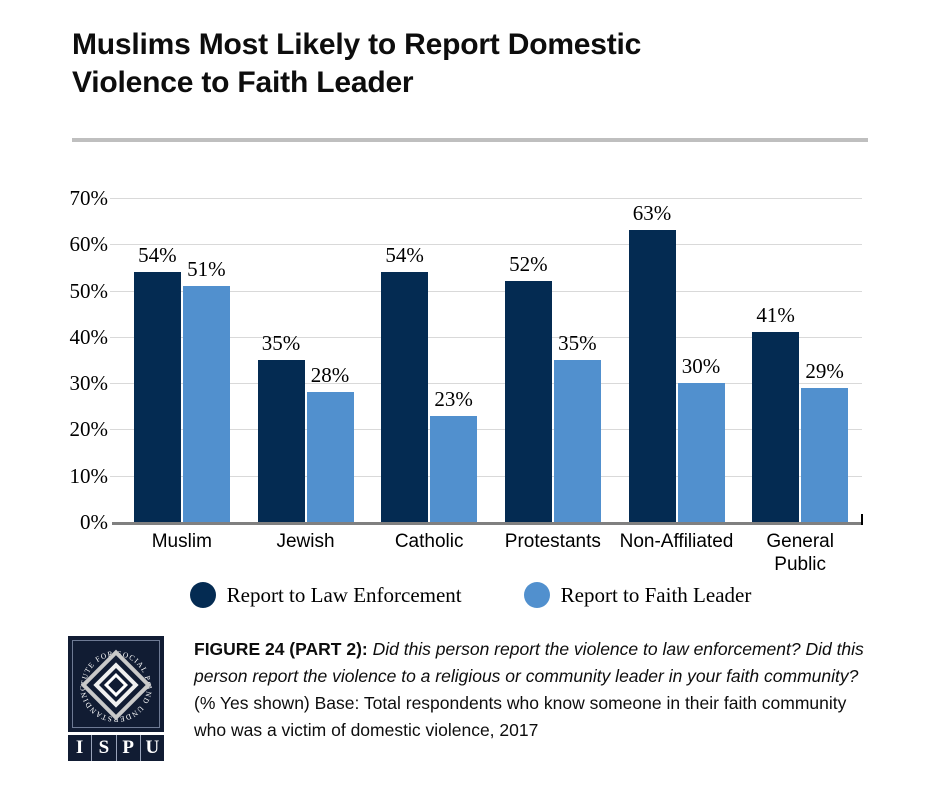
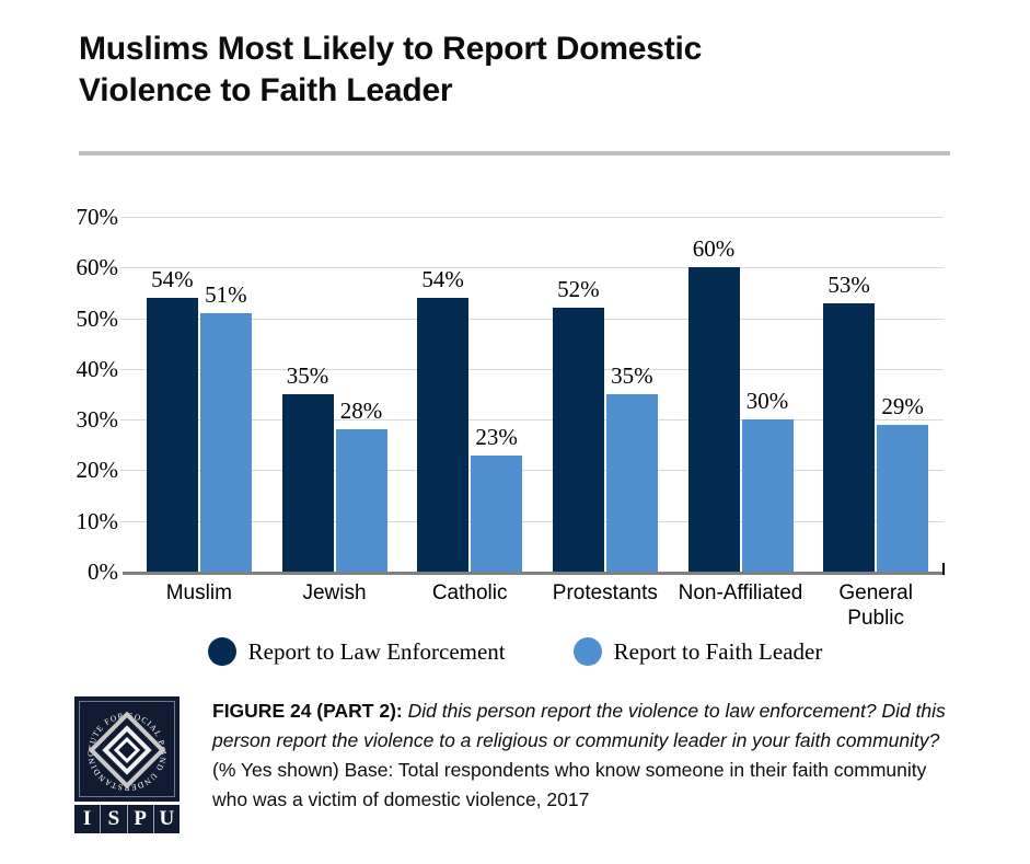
Report to Law Enforcement/Non-Affiliated: 63% -> 60%
Report to Law Enforcement/General Public: 41% -> 53%
